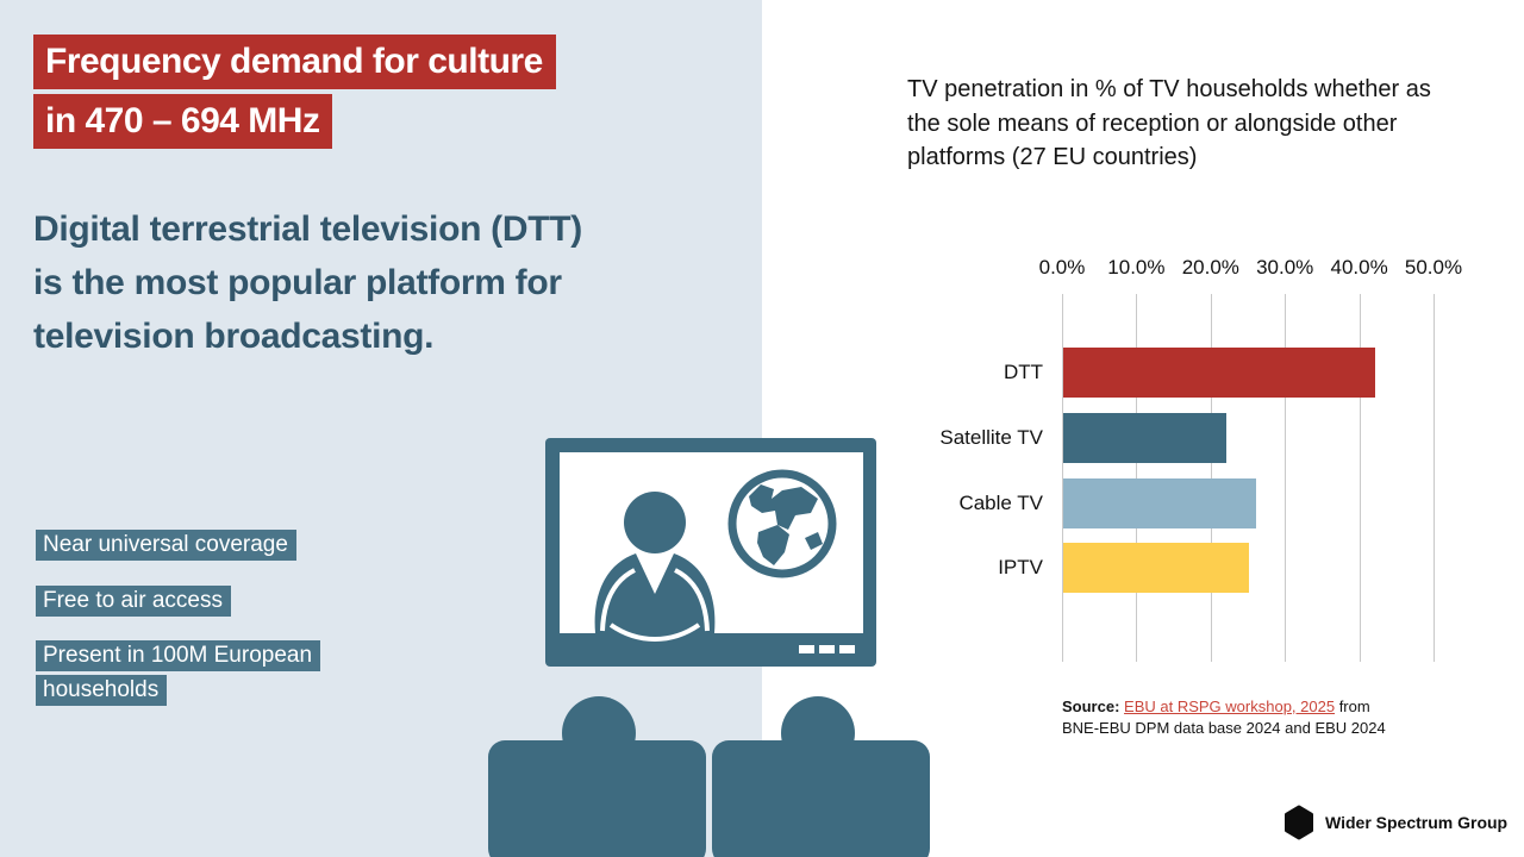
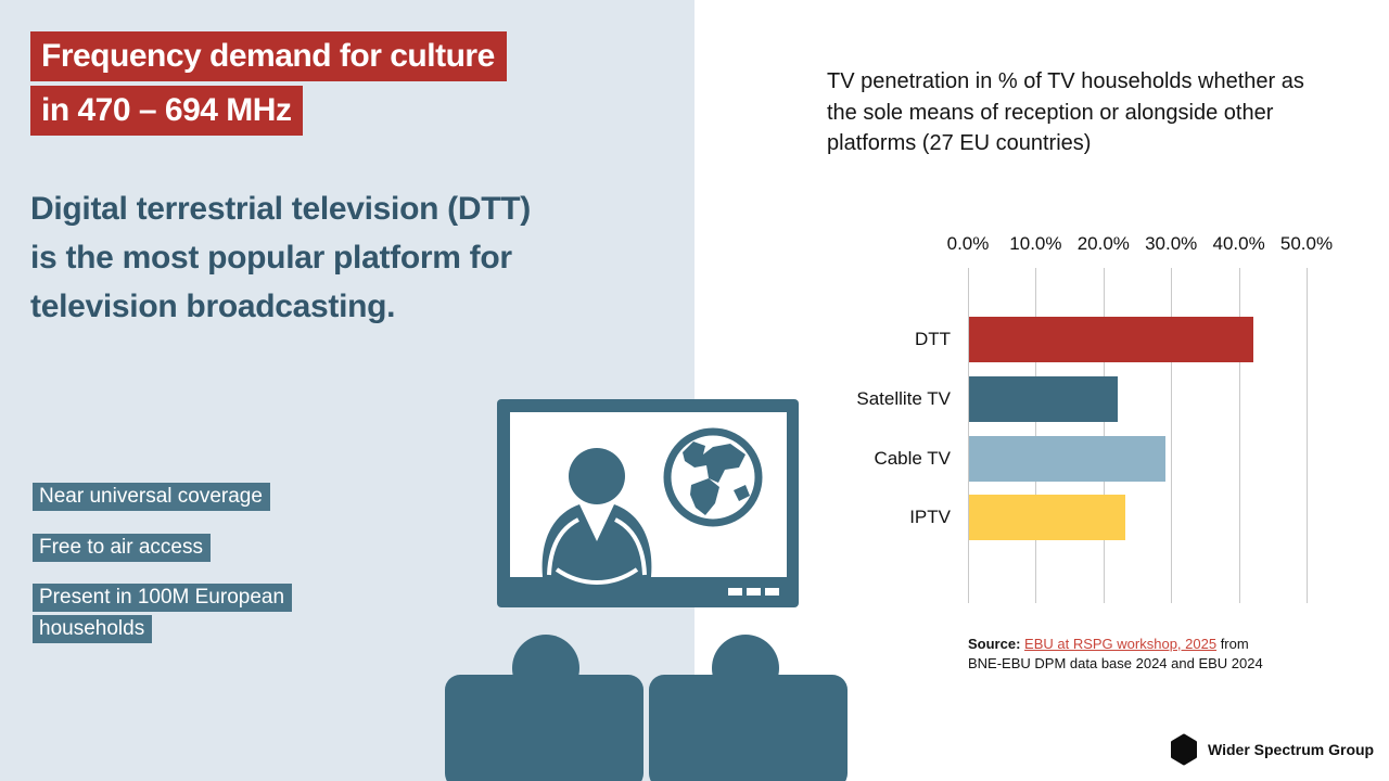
Cable TV: 26% -> 29%
IPTV: 25% -> 23%
